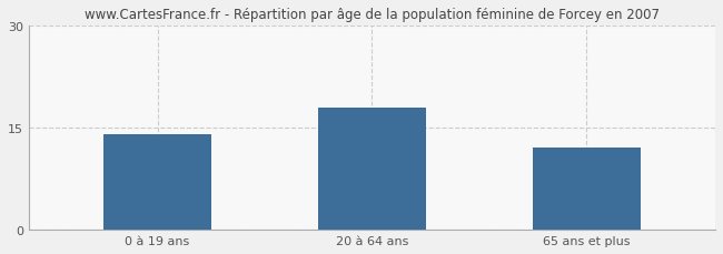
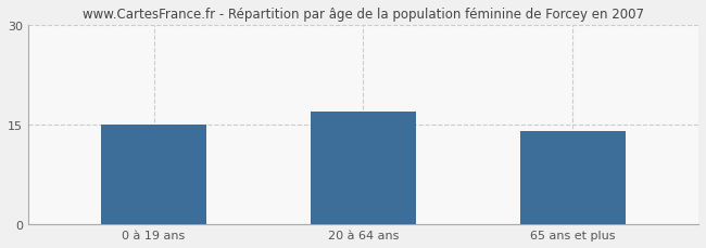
0 à 19 ans: 14 -> 15
20 à 64 ans: 18 -> 17
65 ans et plus: 12 -> 14
